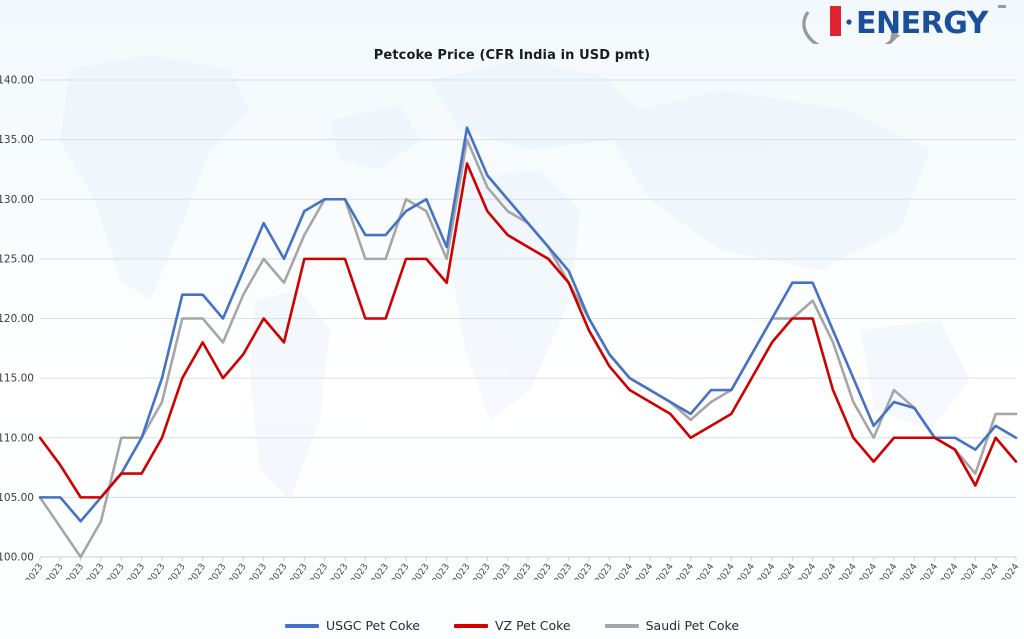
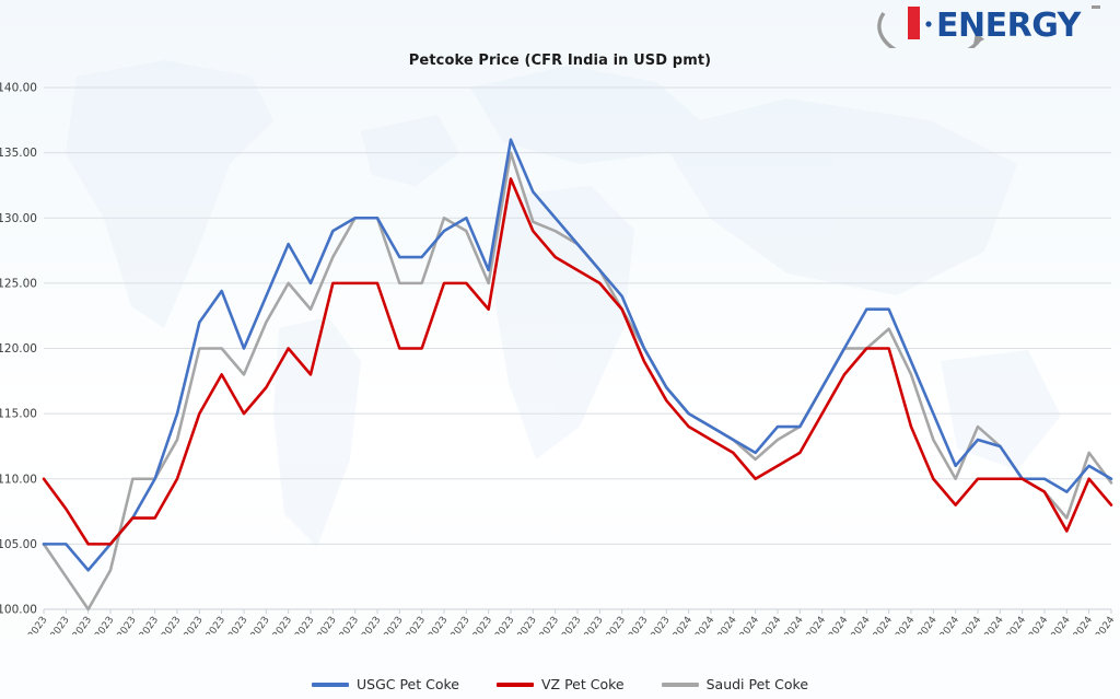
USGC Pet Coke/11 Aug 2023: 122.0 -> 124.4
Saudi Pet Coke/17 Nov 2023: 131.0 -> 129.7
Saudi Pet Coke/17 May 2024: 112.0 -> 109.7
